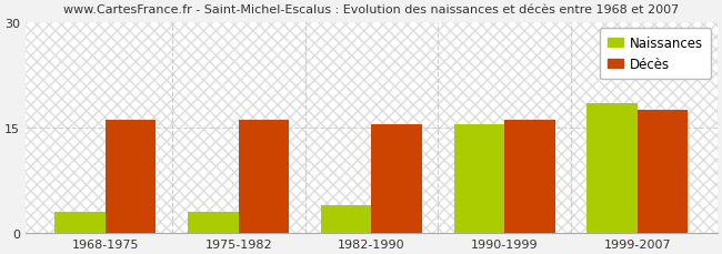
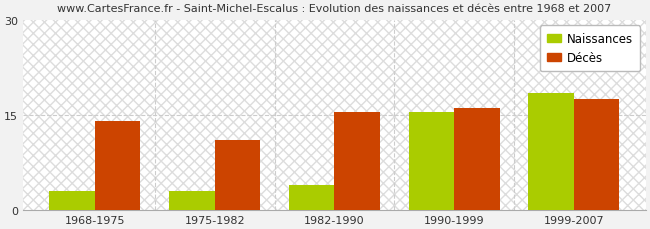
Décès/1968-1975: 16.0 -> 14.0
Décès/1975-1982: 16.0 -> 11.0
